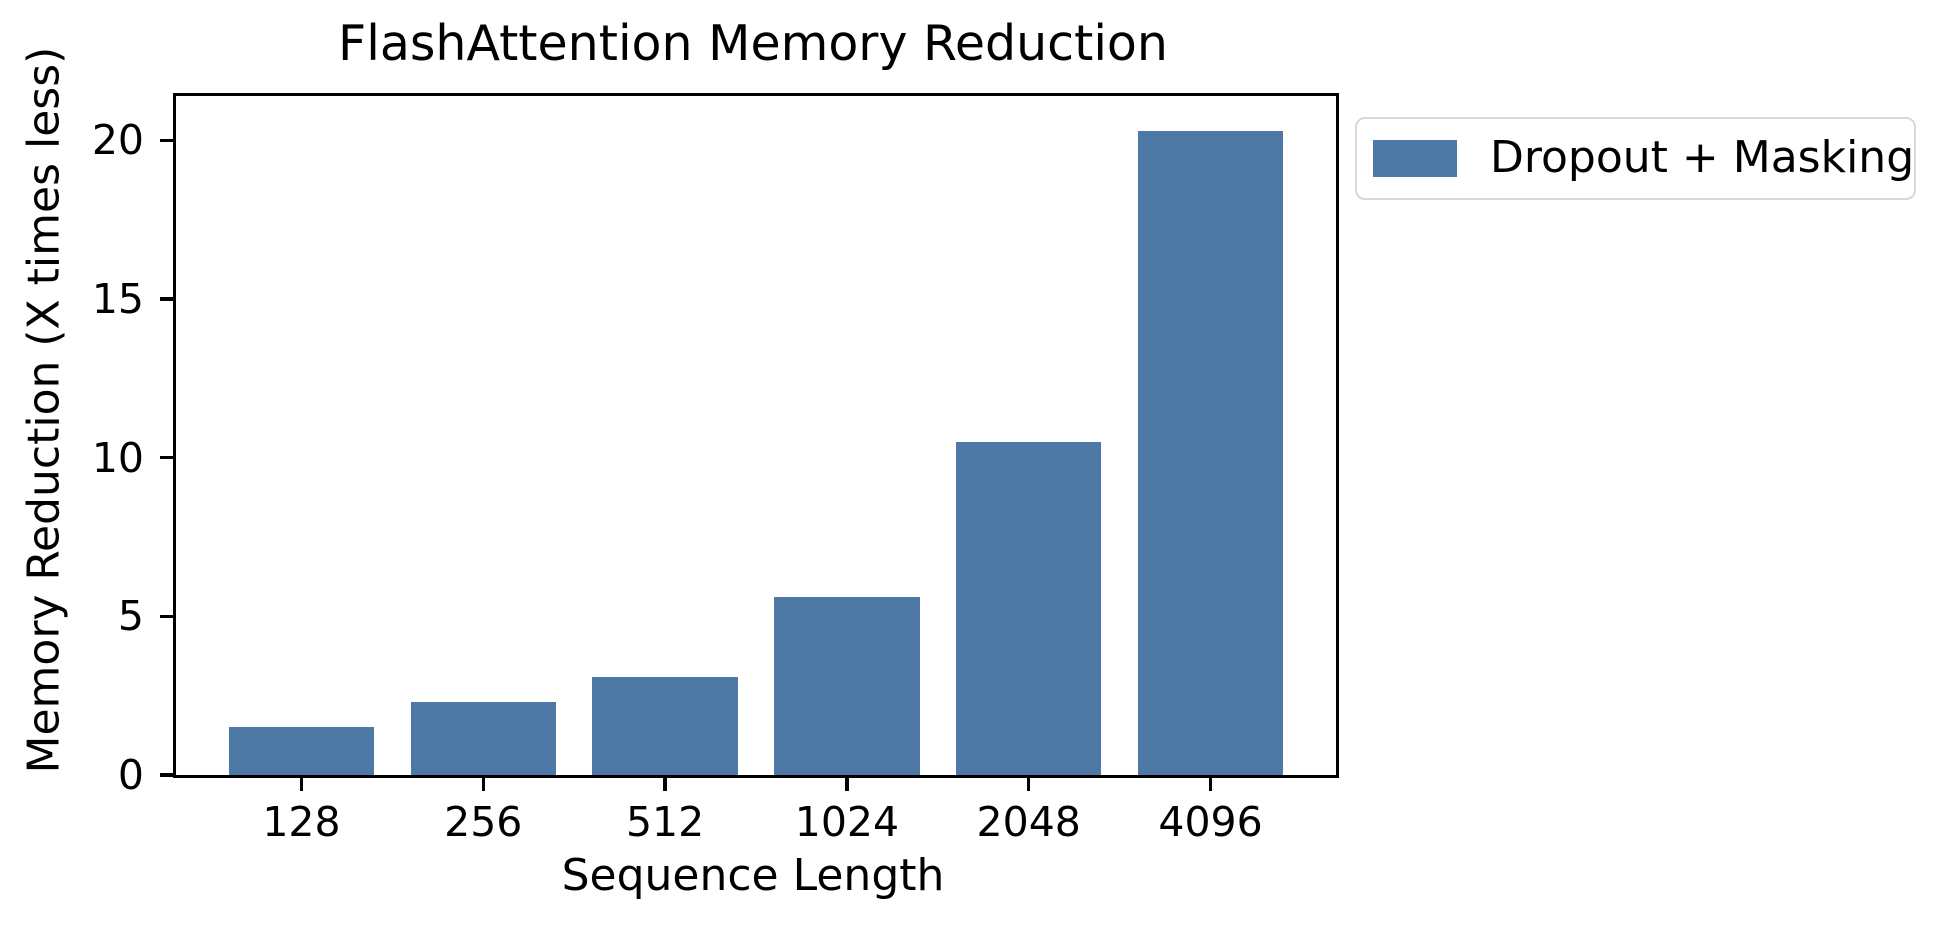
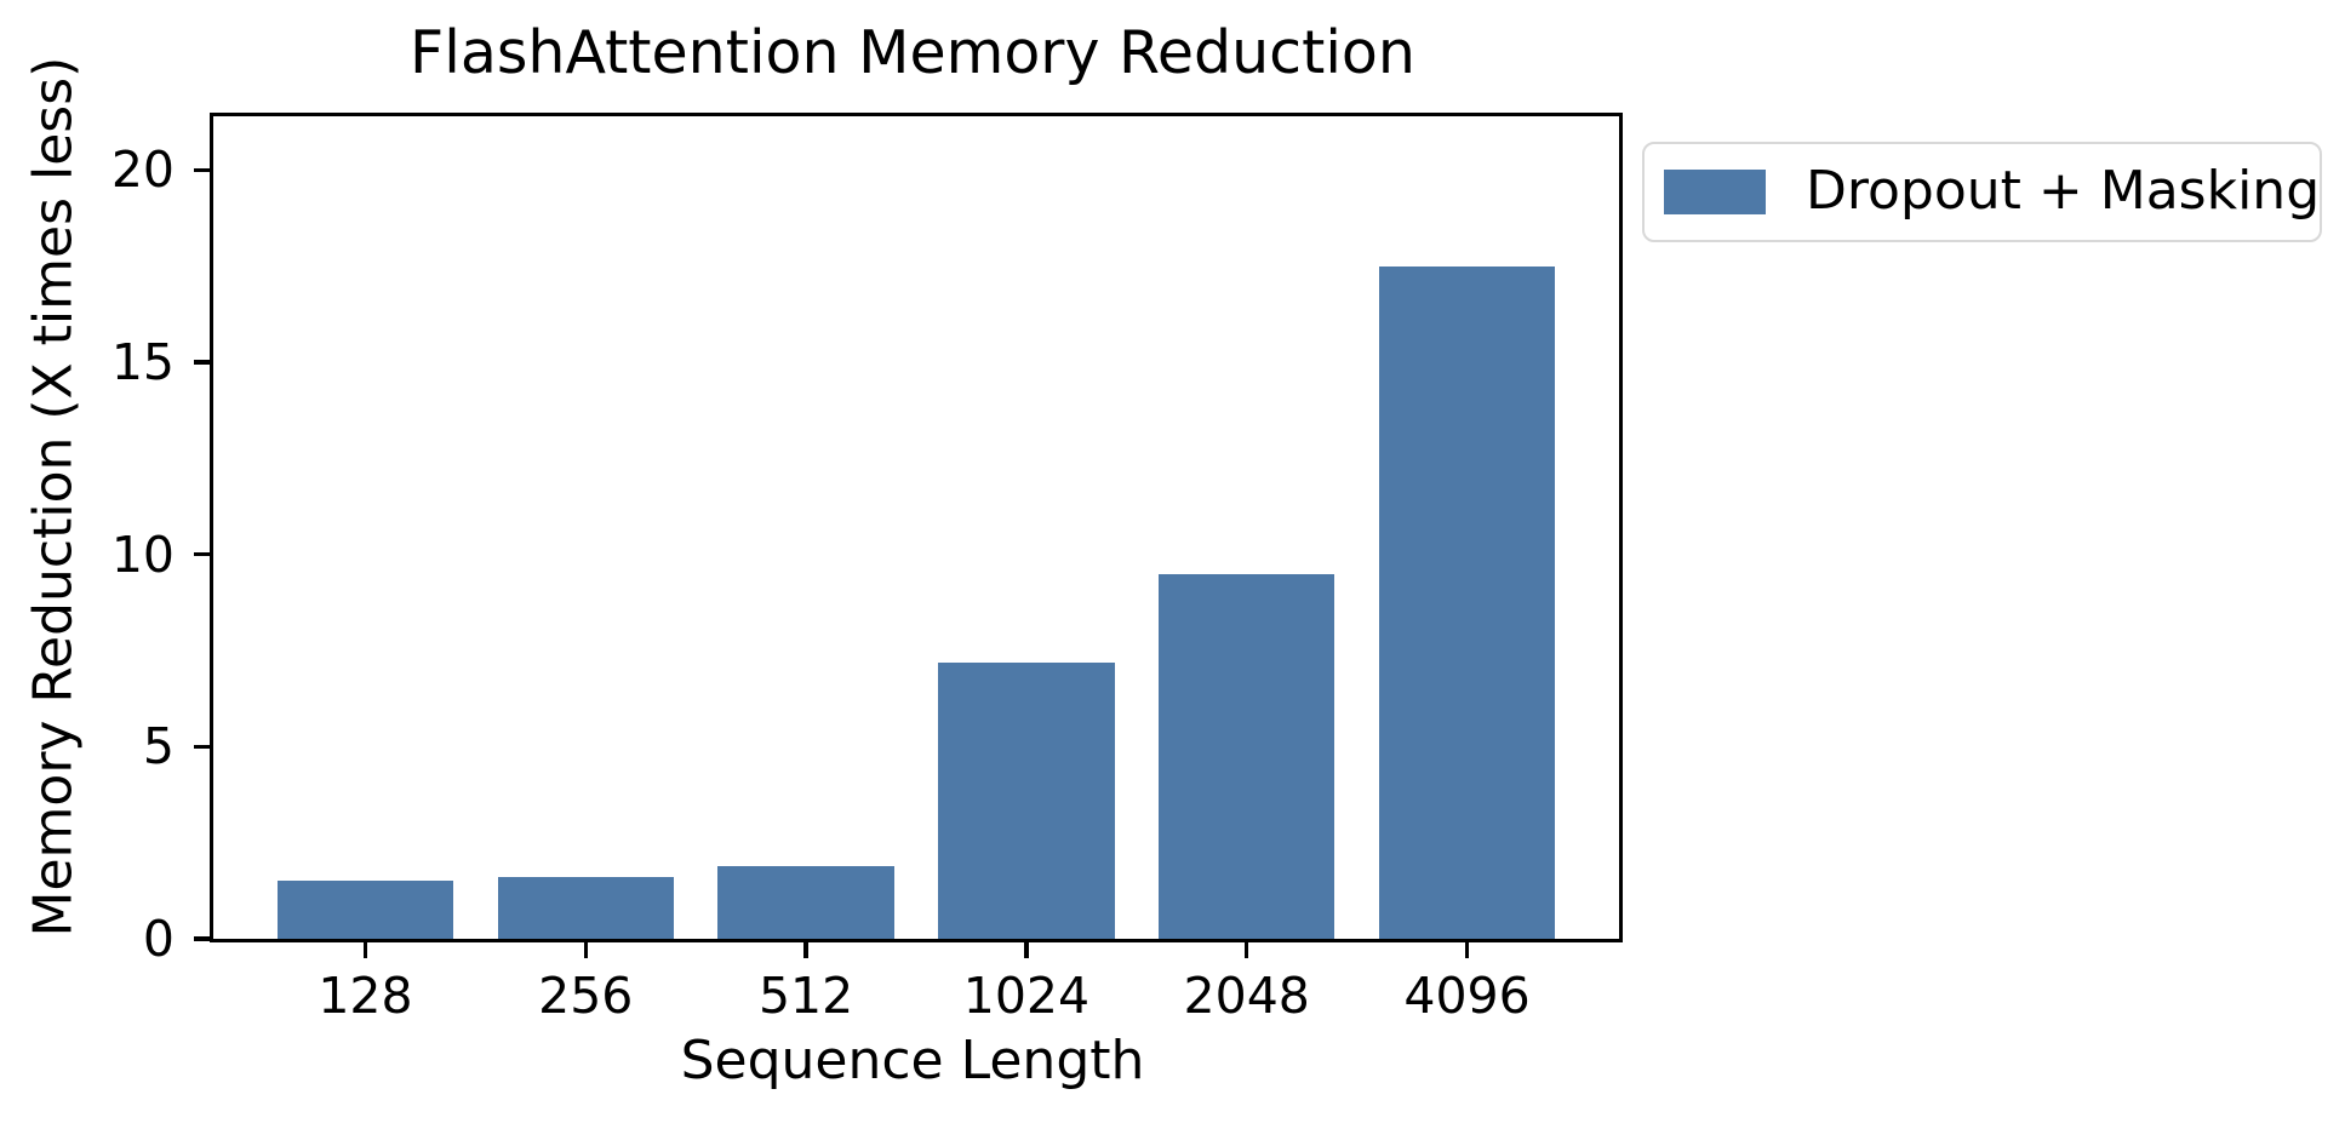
256: 2.3 -> 1.6
512: 3.1 -> 1.9
1024: 5.6 -> 7.2
2048: 10.5 -> 9.5
4096: 20.3 -> 17.5
